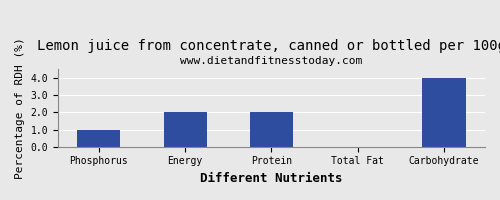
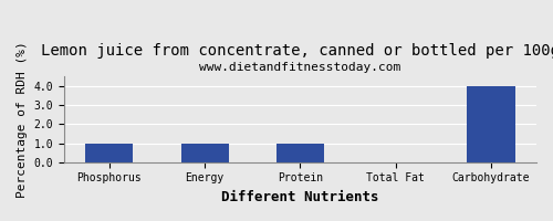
Energy: 2 -> 1
Protein: 2 -> 1
